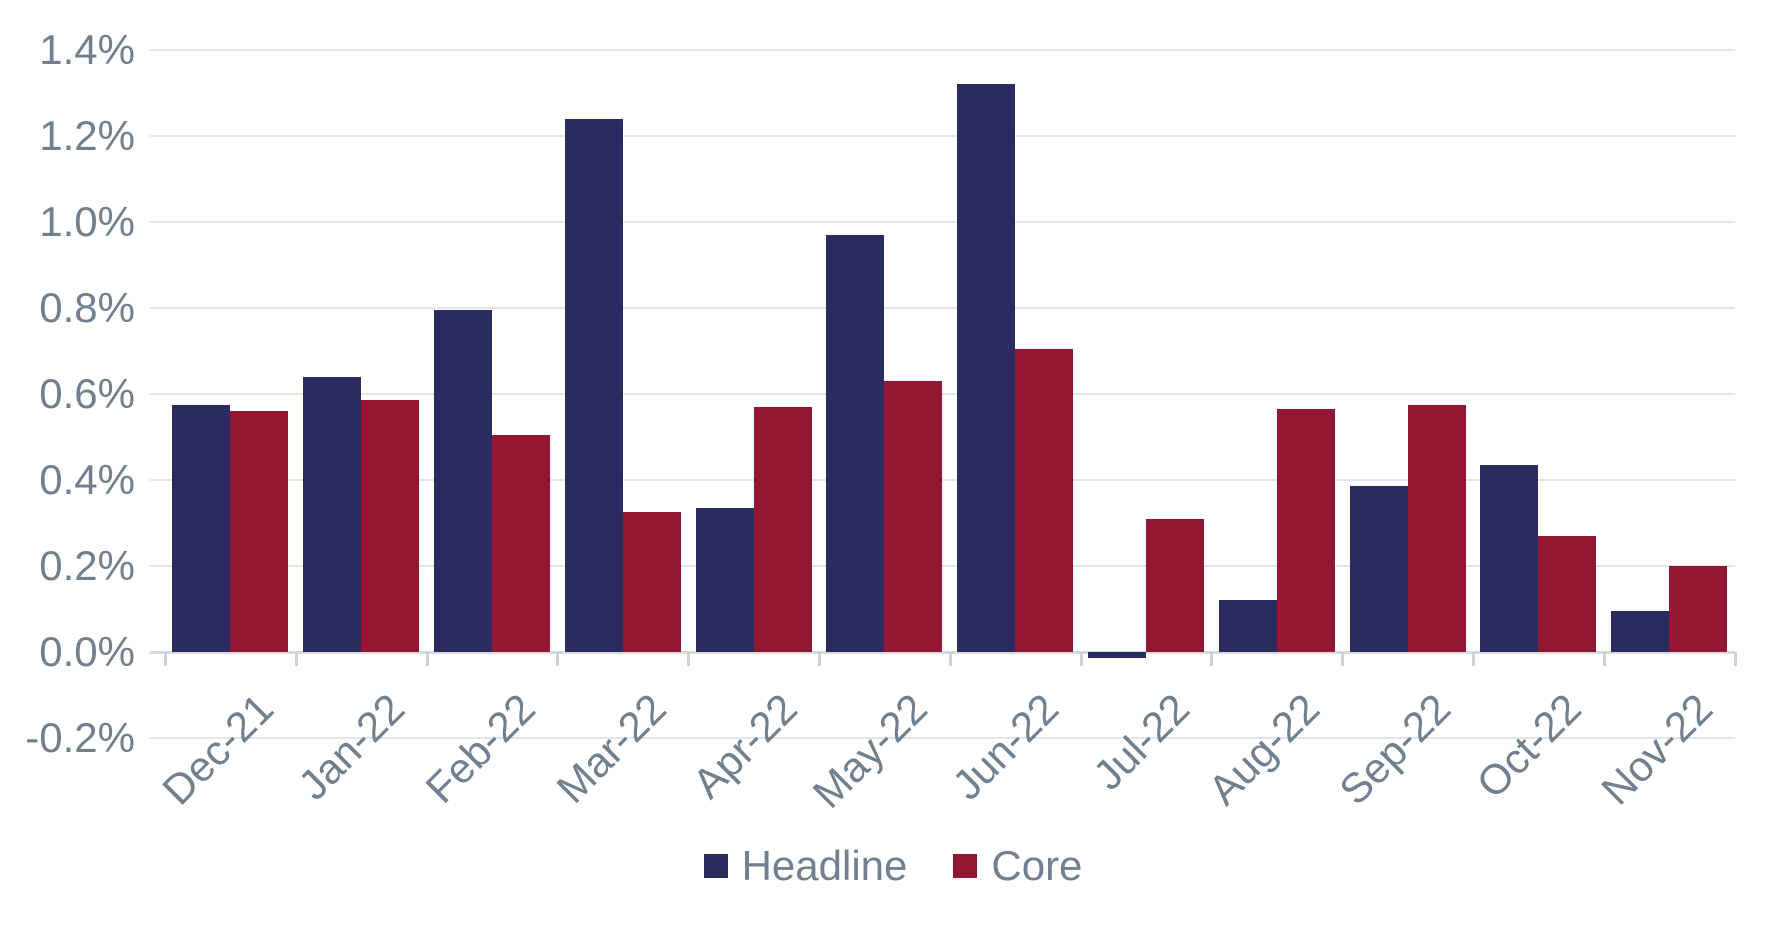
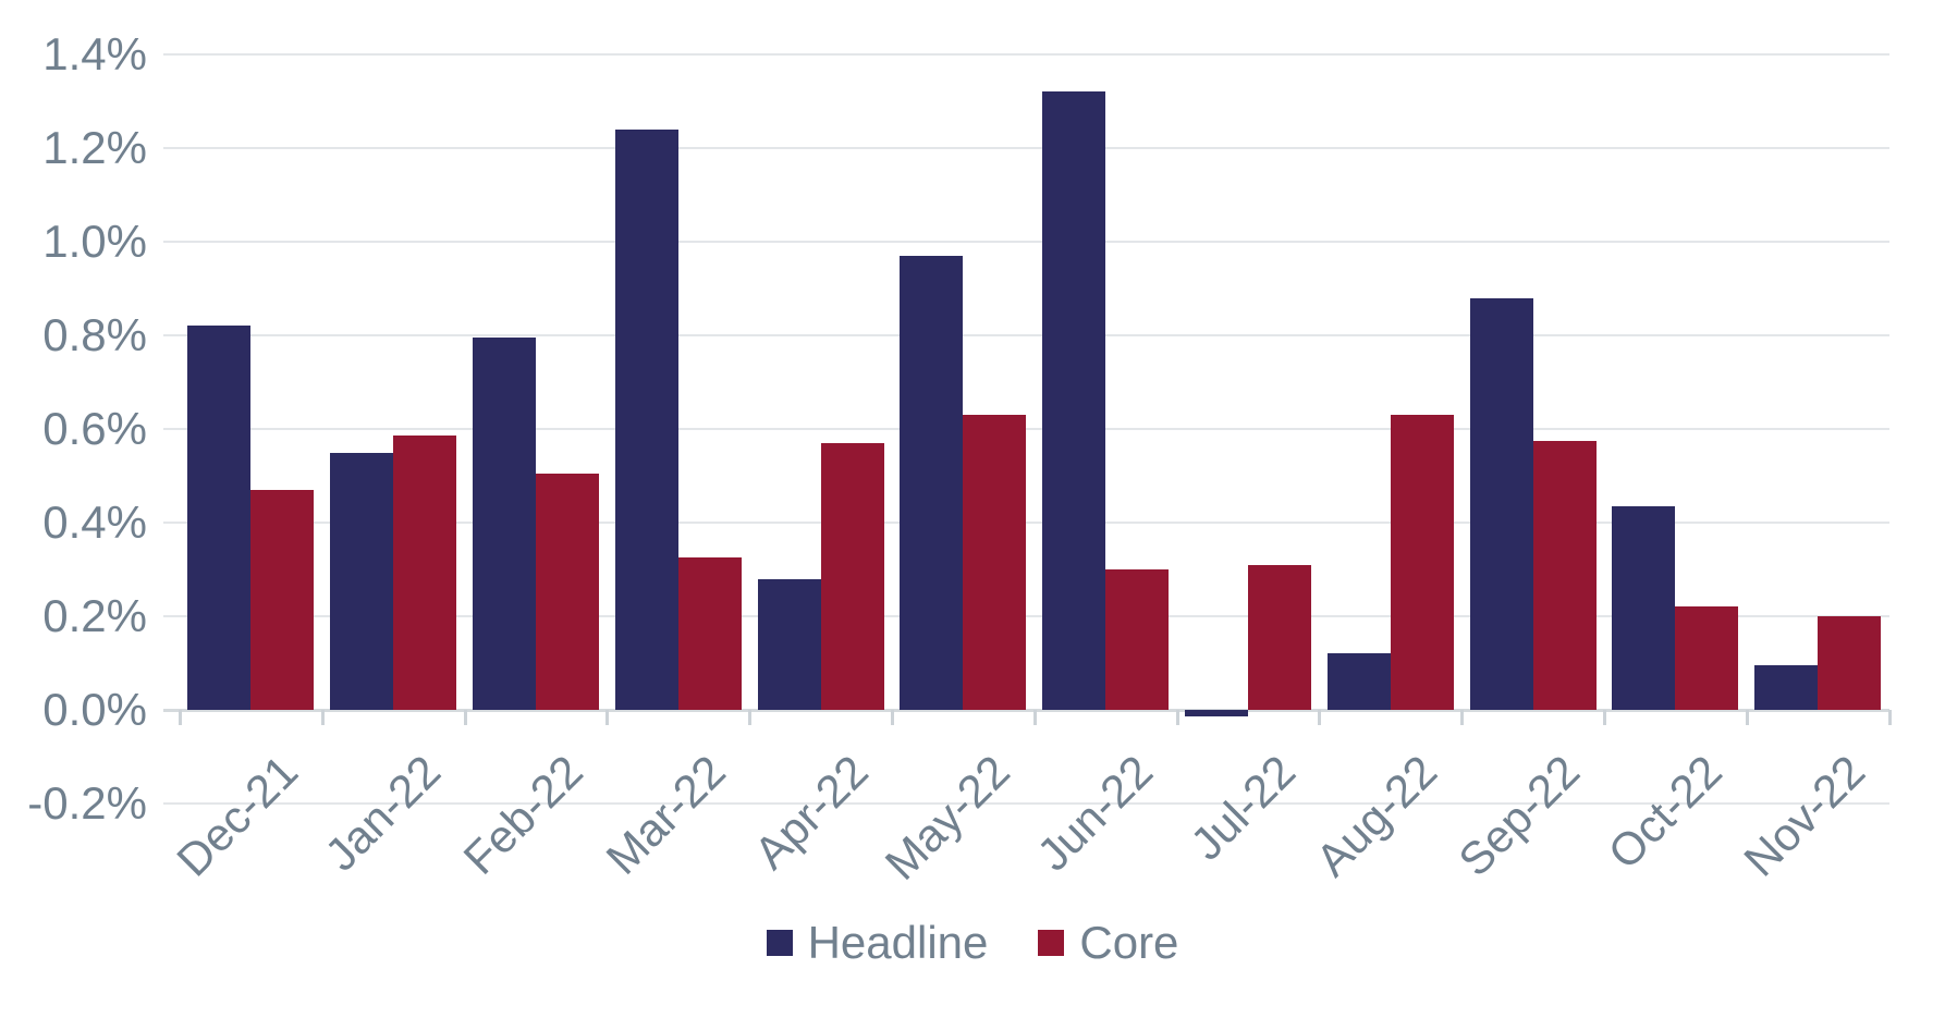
Headline/Dec-21: 0.57% -> 0.82%
Core/Dec-21: 0.56% -> 0.47%
Headline/Jan-22: 0.64% -> 0.55%
Headline/Apr-22: 0.34% -> 0.28%
Core/Jun-22: 0.70% -> 0.30%
Core/Aug-22: 0.56% -> 0.63%
Headline/Sep-22: 0.39% -> 0.88%
Core/Oct-22: 0.27% -> 0.22%
